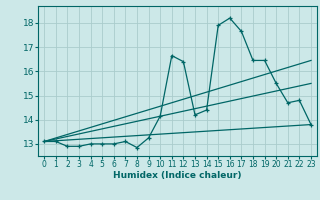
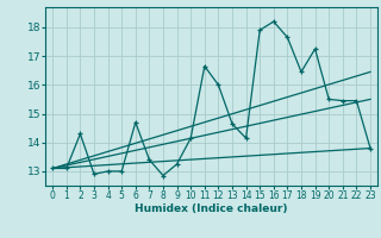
2: 12.90 -> 14.30
6: 13.00 -> 14.70
7: 13.10 -> 13.40
12: 16.40 -> 16.00
13: 14.20 -> 14.65
14: 14.40 -> 14.15
19: 16.45 -> 17.25
21: 14.70 -> 15.45
22: 14.80 -> 15.45
